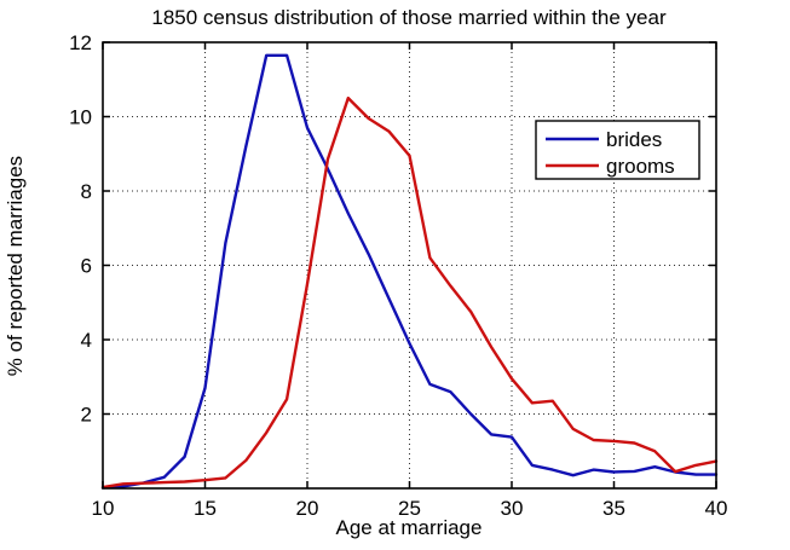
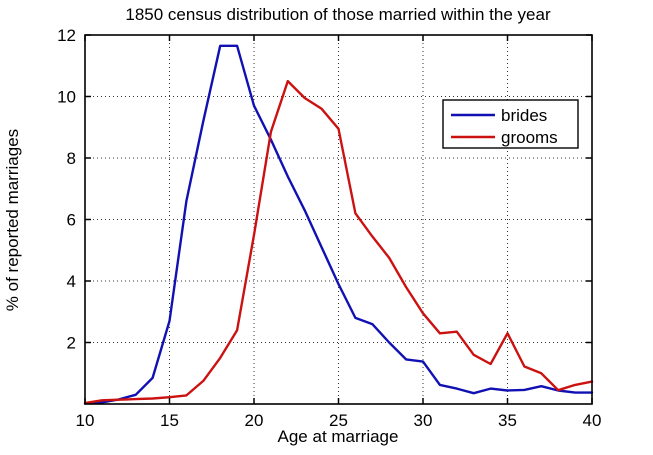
grooms/35: 1.3 -> 2.3
